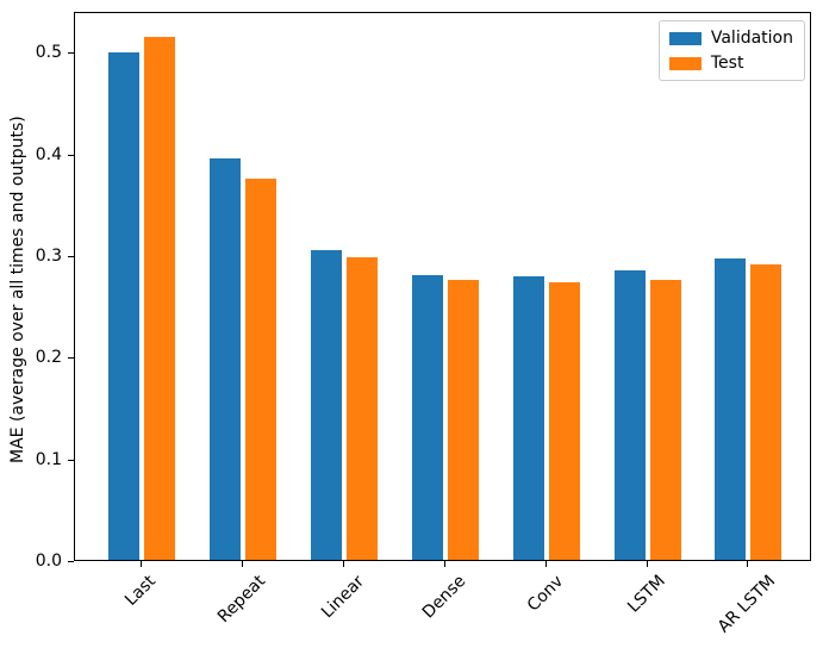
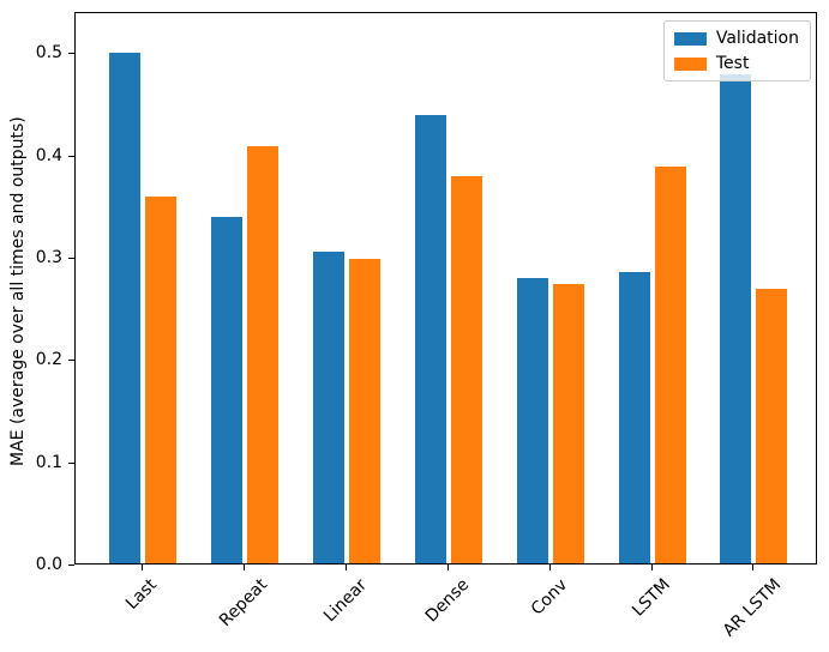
Test/Last: 0.52 -> 0.36
Validation/Repeat: 0.40 -> 0.34
Test/Repeat: 0.38 -> 0.41
Validation/Dense: 0.28 -> 0.44
Test/Dense: 0.28 -> 0.38
Test/LSTM: 0.28 -> 0.39
Validation/AR LSTM: 0.30 -> 0.48
Test/AR LSTM: 0.29 -> 0.27
